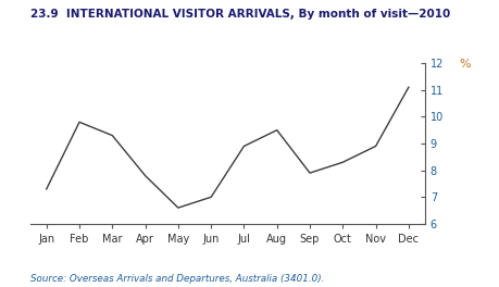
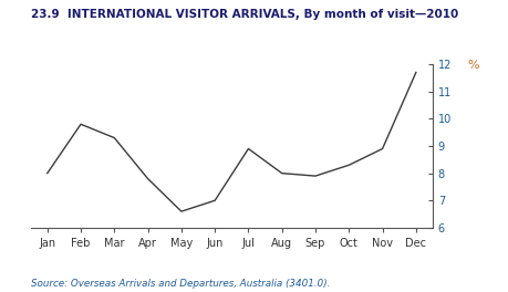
Jan: 7.3 -> 8.0
Aug: 9.5 -> 8.0
Dec: 11.1 -> 11.7
